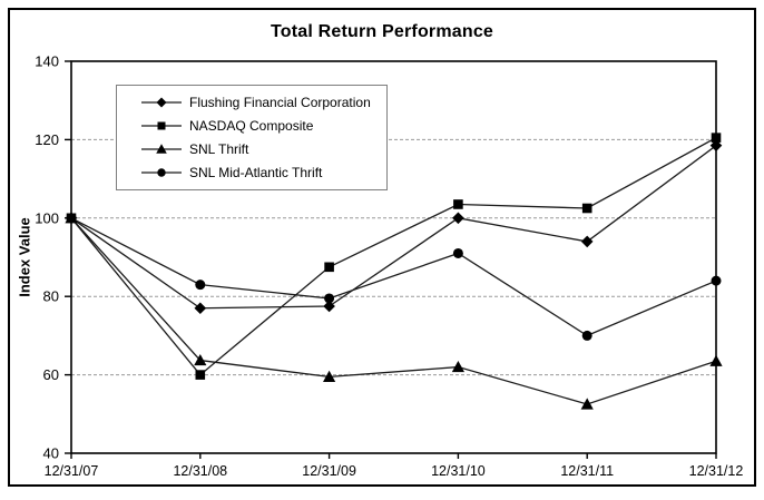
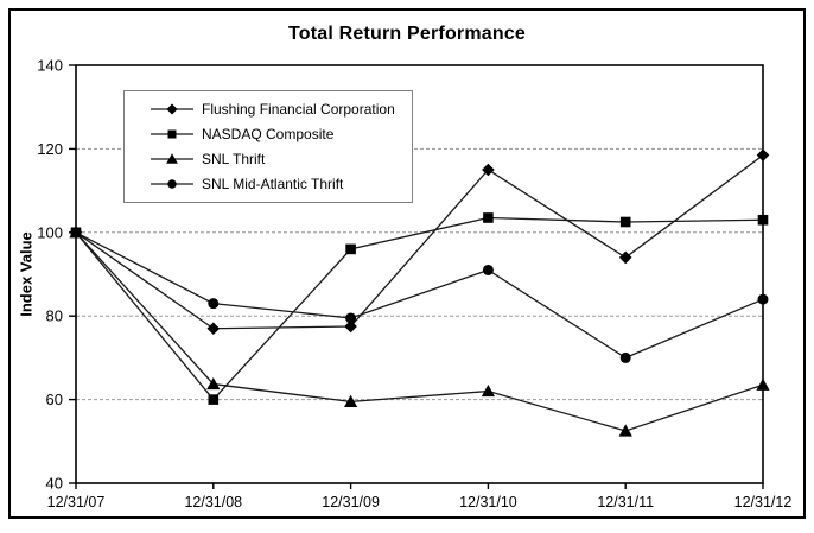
NASDAQ Composite/12/31/09: 88 -> 96
Flushing Financial Corporation/12/31/10: 100 -> 115
NASDAQ Composite/12/31/12: 120 -> 103
